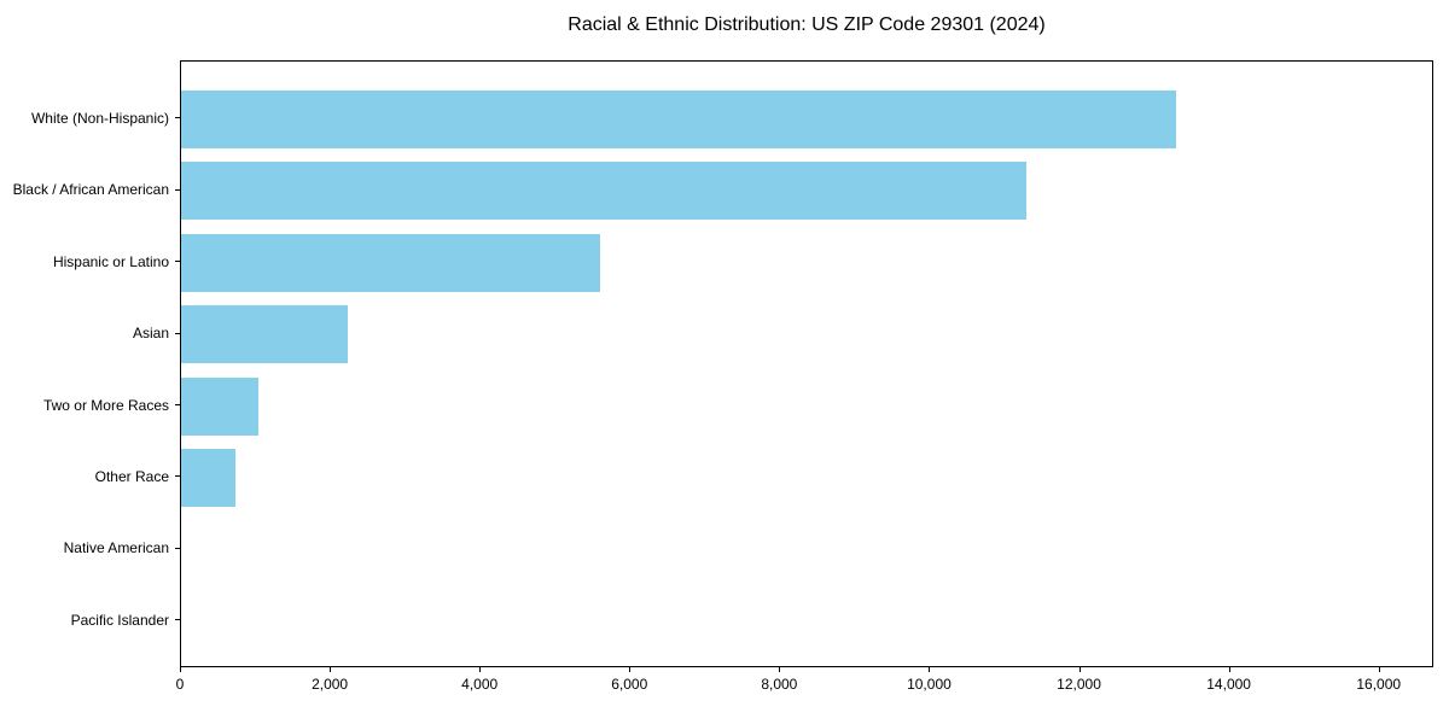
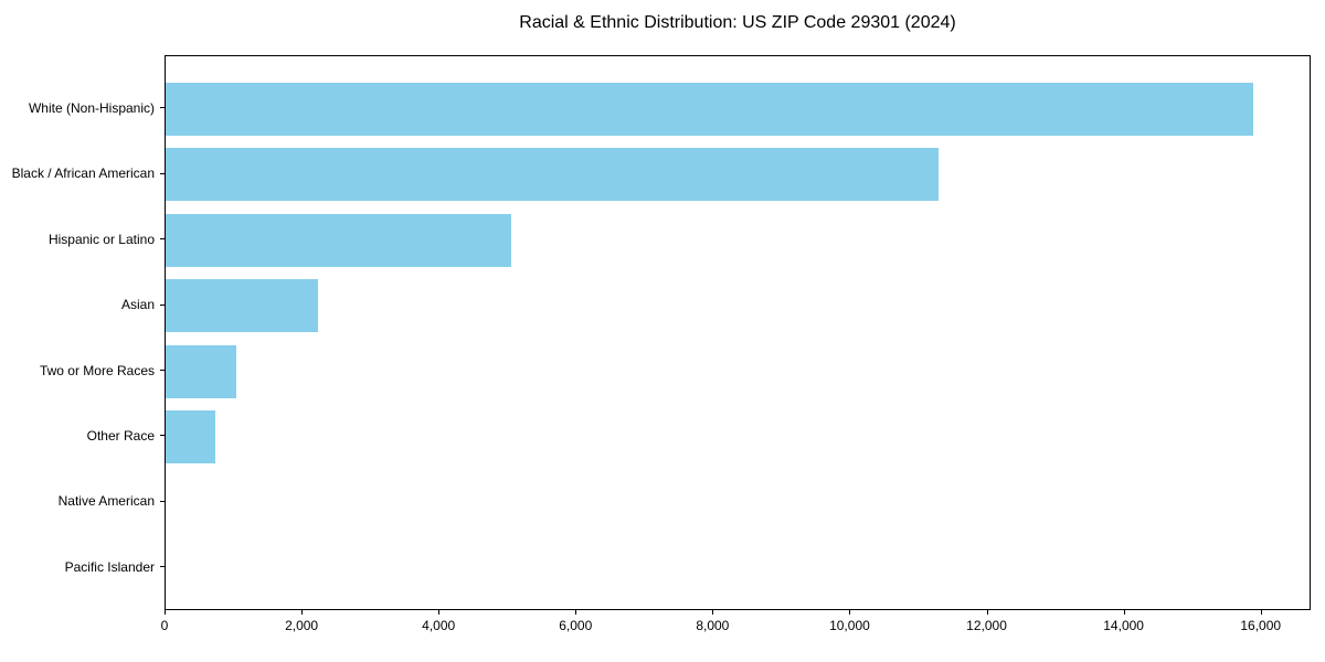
White (Non-Hispanic): 13300 -> 15900
Hispanic or Latino: 5600 -> 5100
